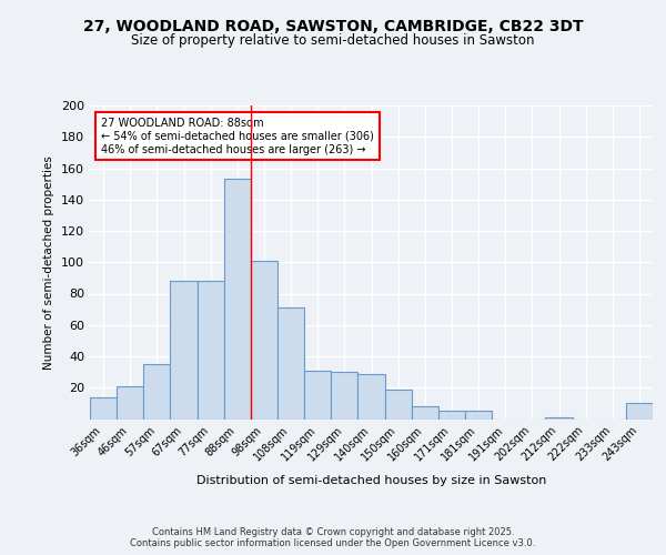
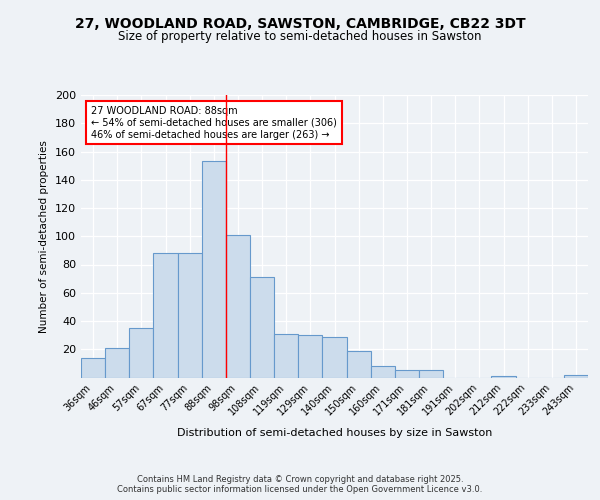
243sqm: 10 -> 2
